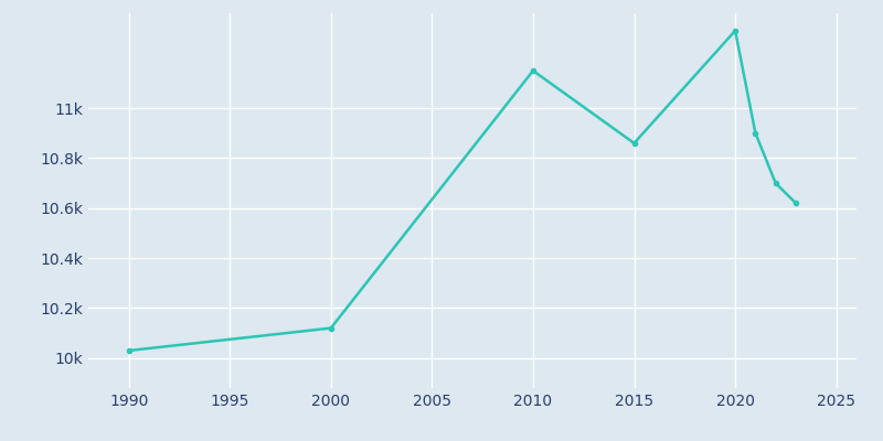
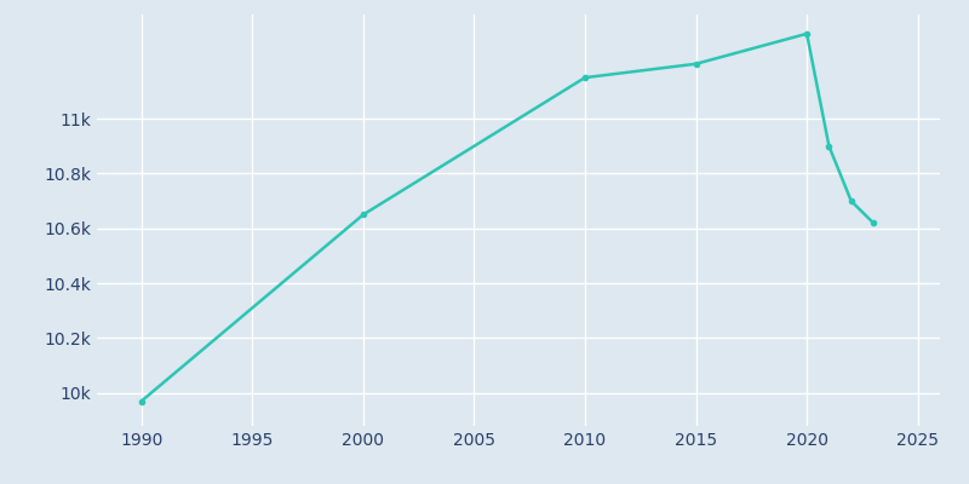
1990: 10.03k -> 9.97k
2000: 10.12k -> 10.65k
2015: 10.86k -> 11.20k
